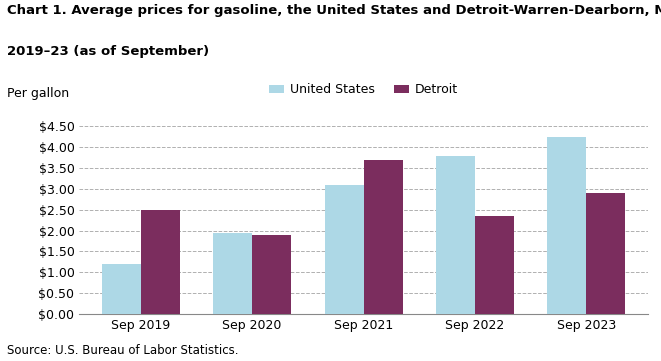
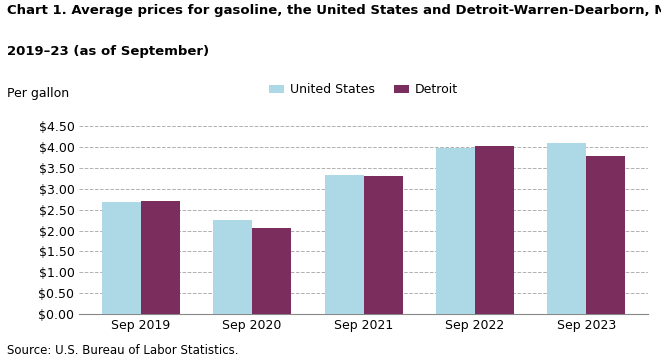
United States/Sep 2019: $1.20 -> $2.68
Detroit/Sep 2019: $2.50 -> $2.71
United States/Sep 2020: $1.95 -> $2.25
Detroit/Sep 2020: $1.90 -> $2.07
United States/Sep 2021: $3.10 -> $3.33
Detroit/Sep 2021: $3.70 -> $3.31
United States/Sep 2022: $3.80 -> $3.99
Detroit/Sep 2022: $2.35 -> $4.03
United States/Sep 2023: $4.25 -> $4.09
Detroit/Sep 2023: $2.90 -> $3.79
